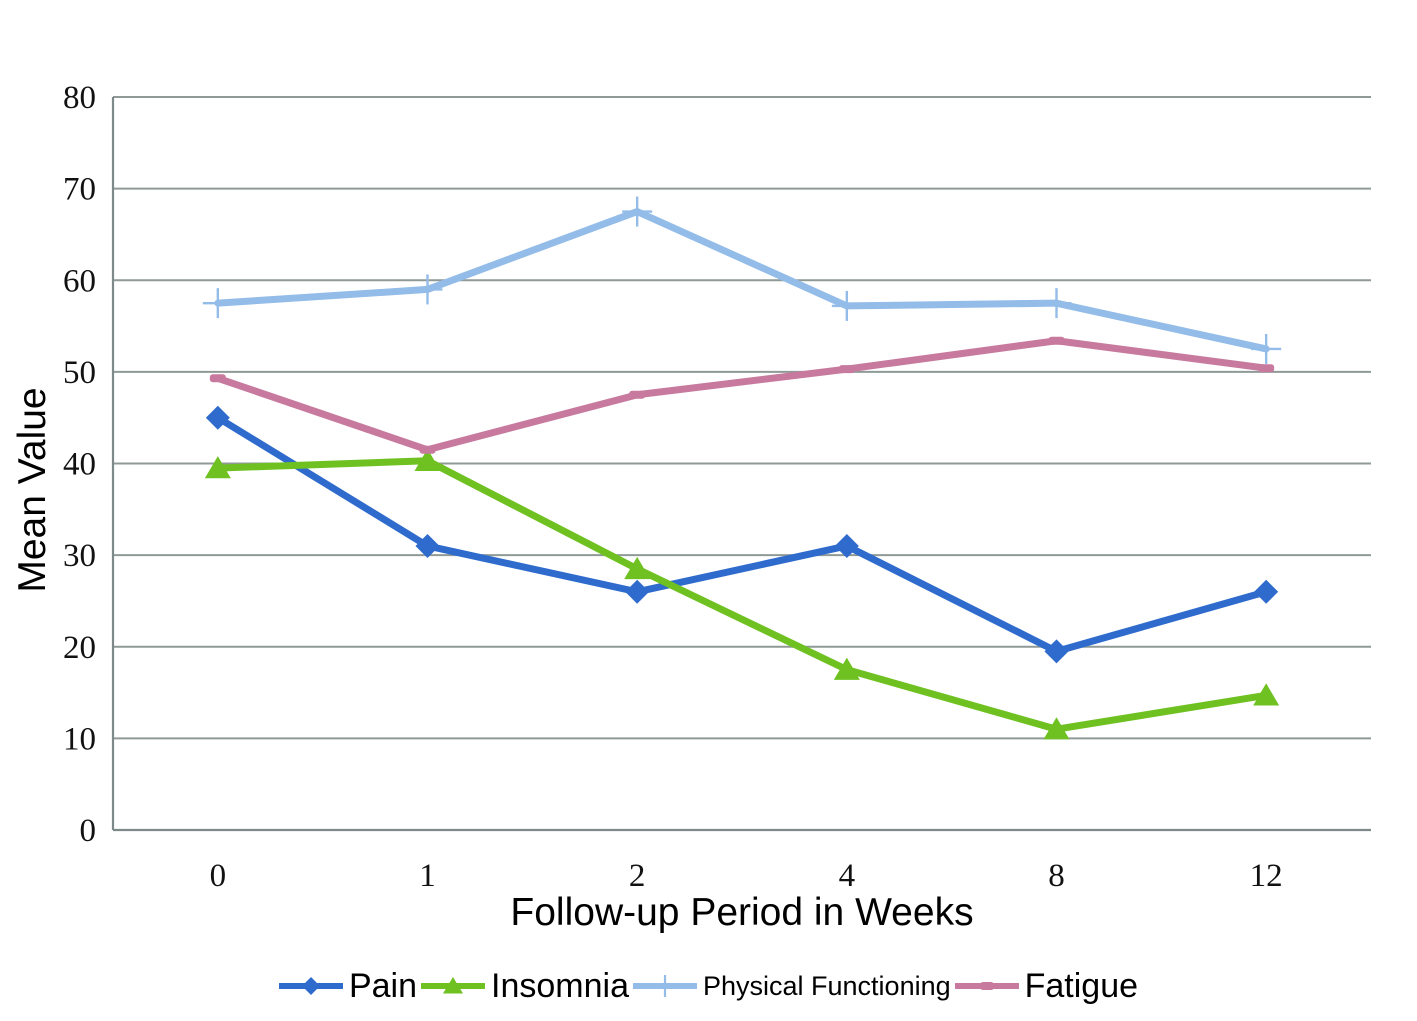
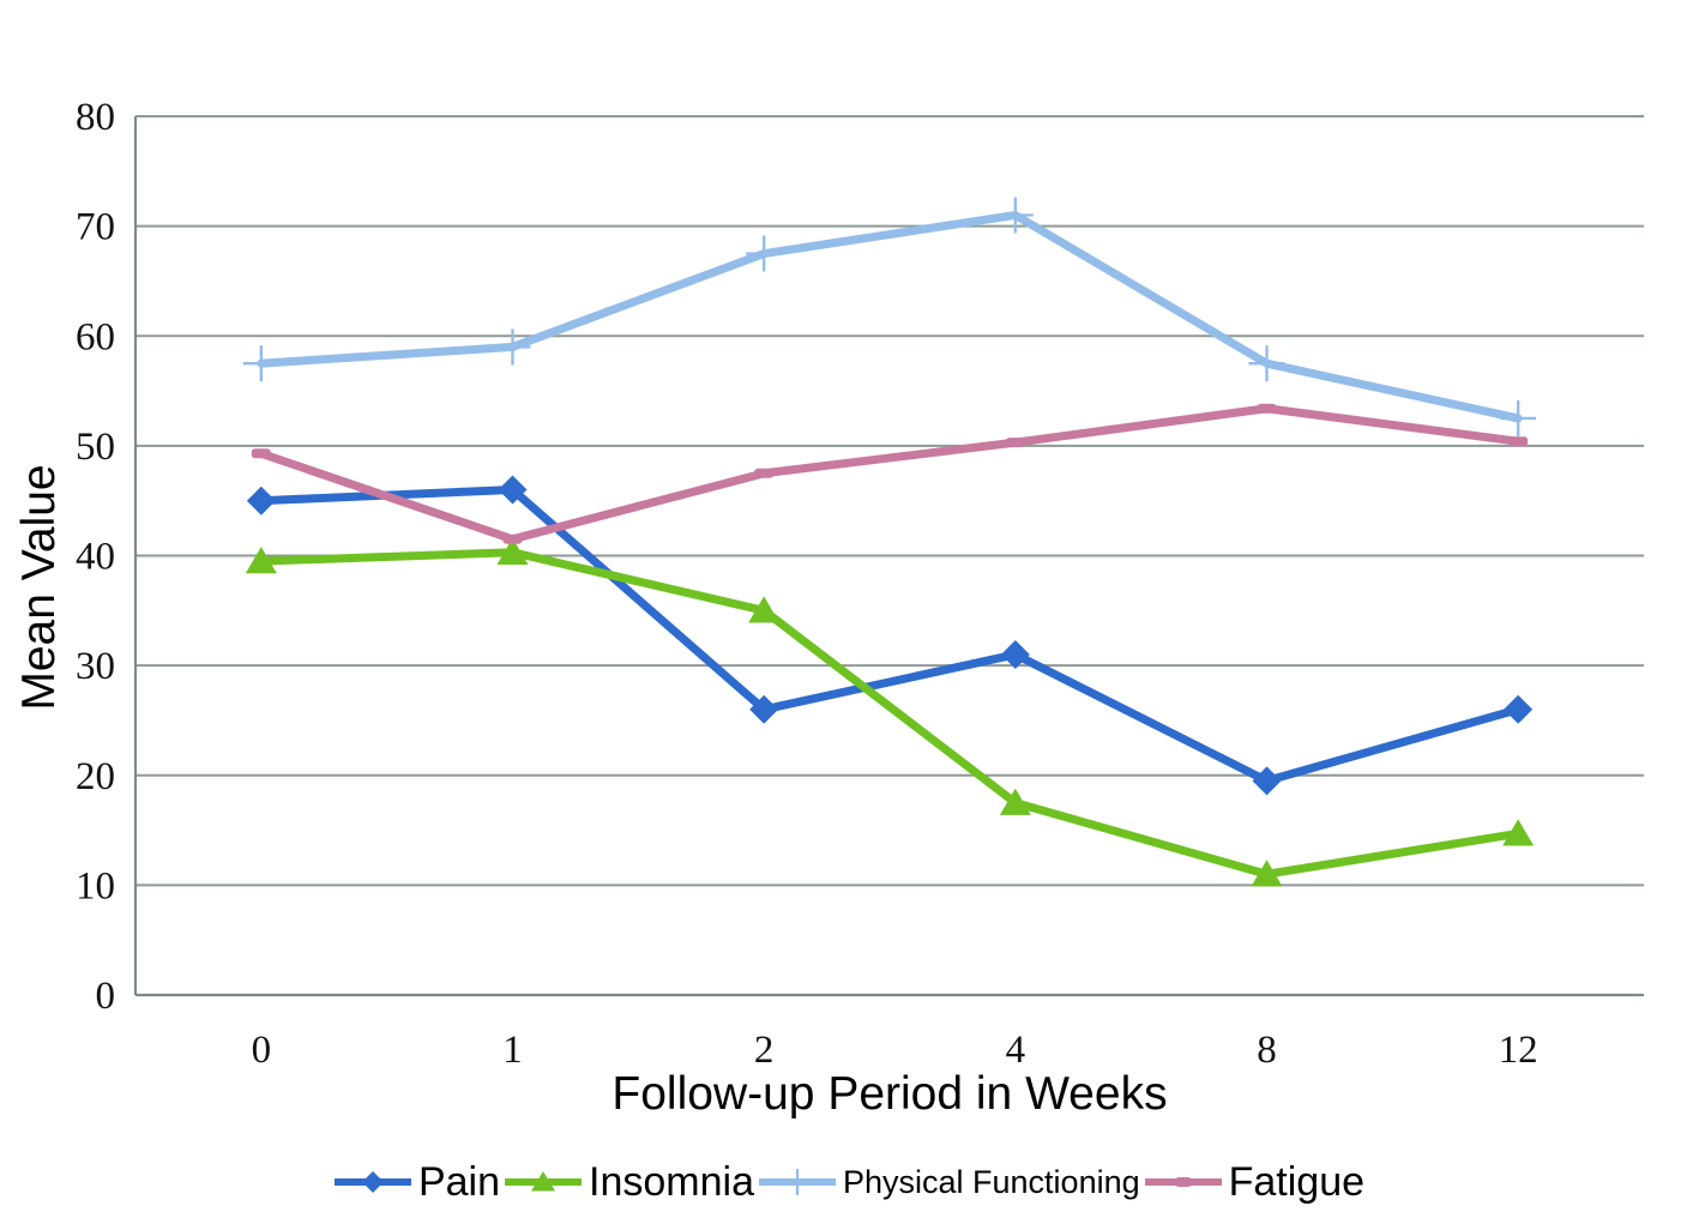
Pain/1: 31 -> 46
Insomnia/2: 28 -> 35
Physical Functioning/4: 57 -> 71
